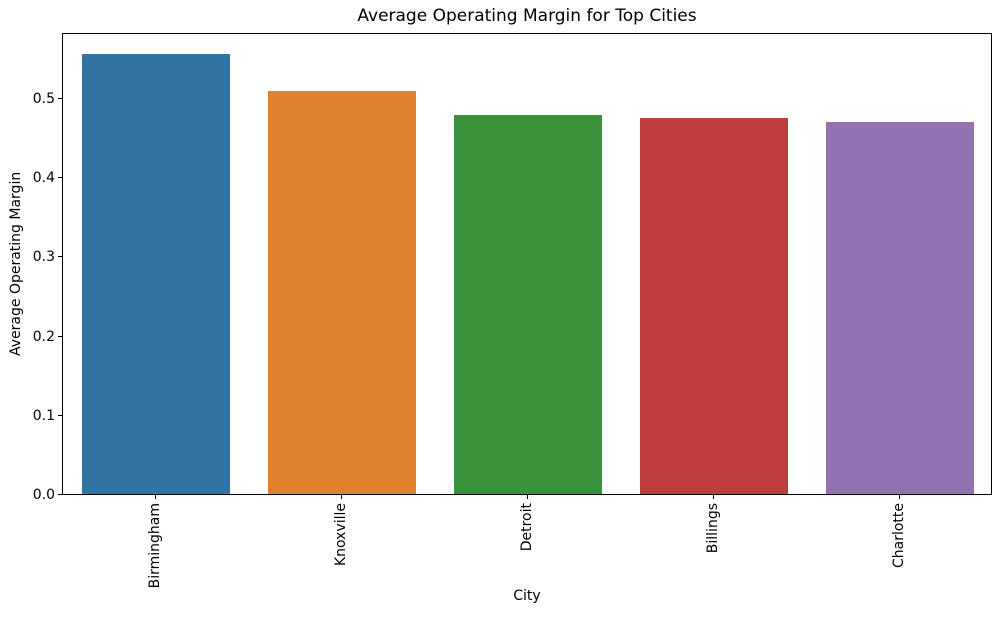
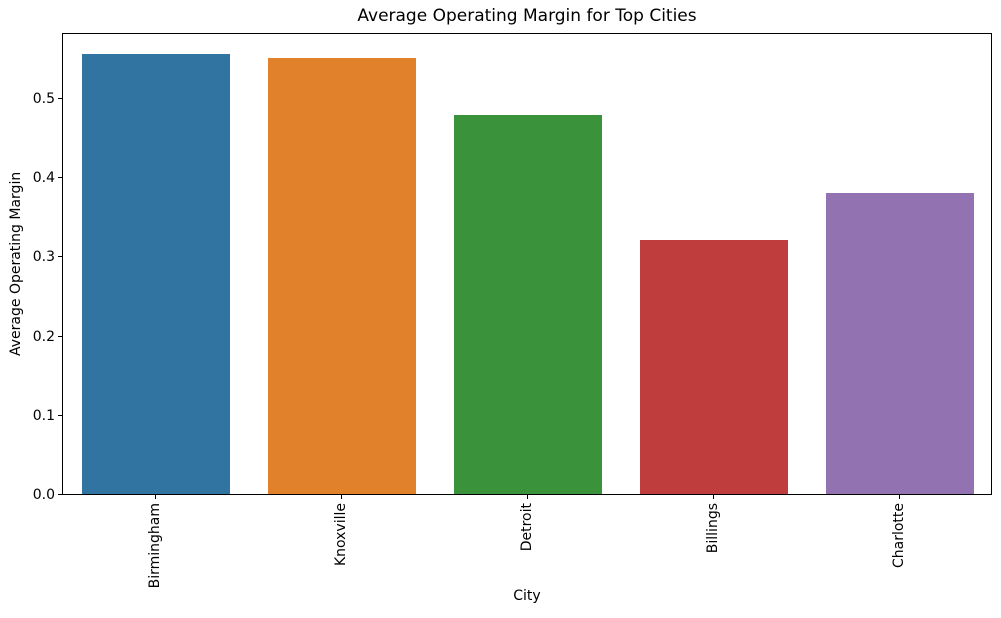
Knoxville: 0.51 -> 0.55
Billings: 0.47 -> 0.32
Charlotte: 0.47 -> 0.38
